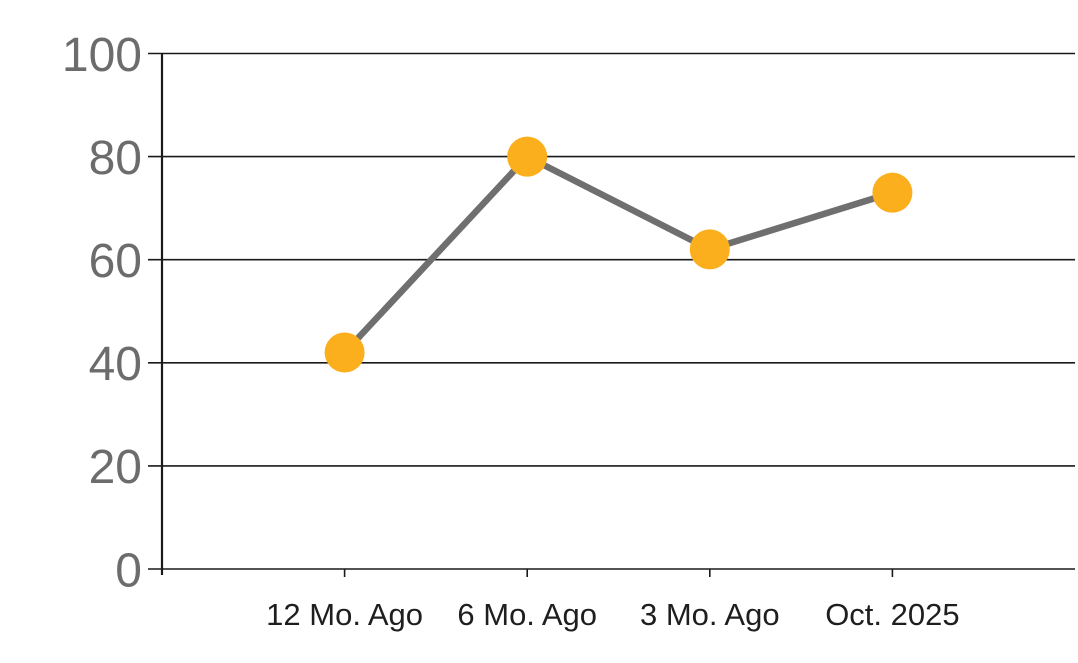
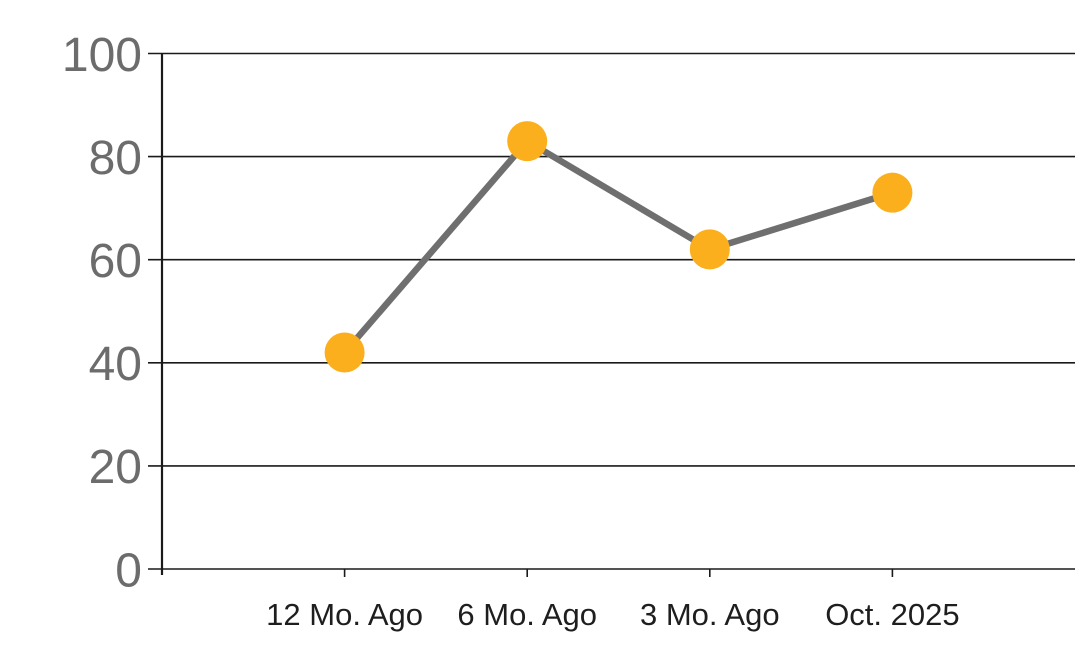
6 Mo. Ago: 80 -> 83
